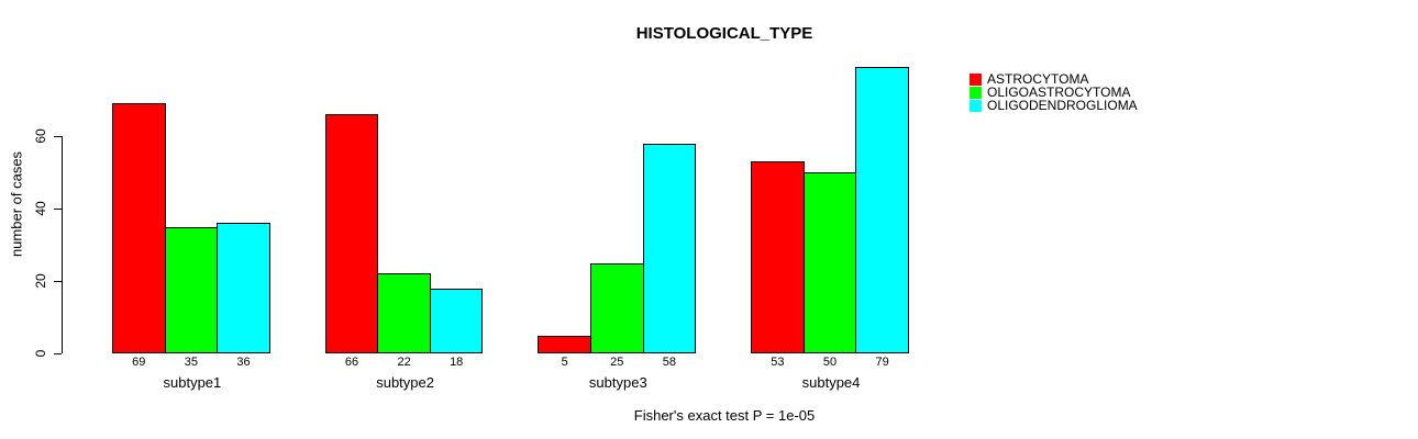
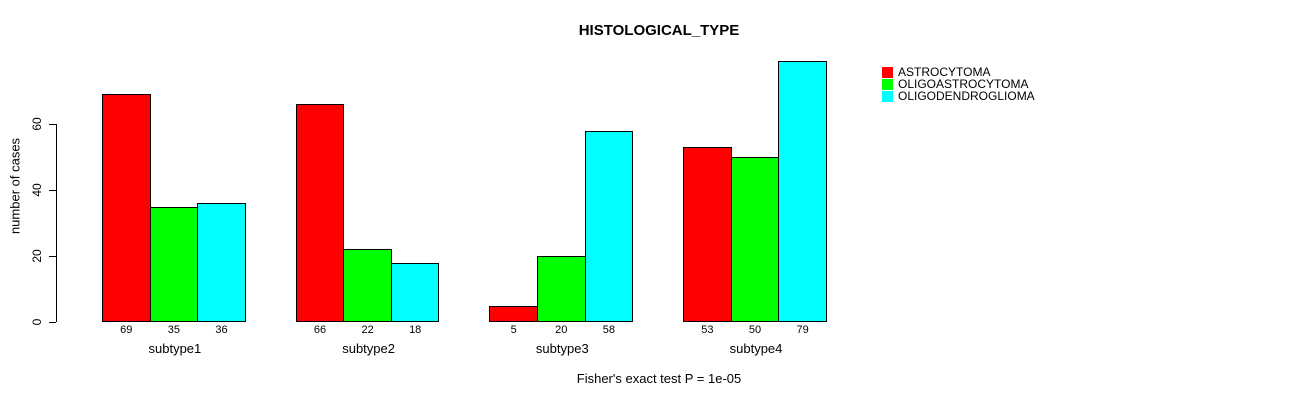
OLIGOASTROCYTOMA/subtype3: 25 -> 20
